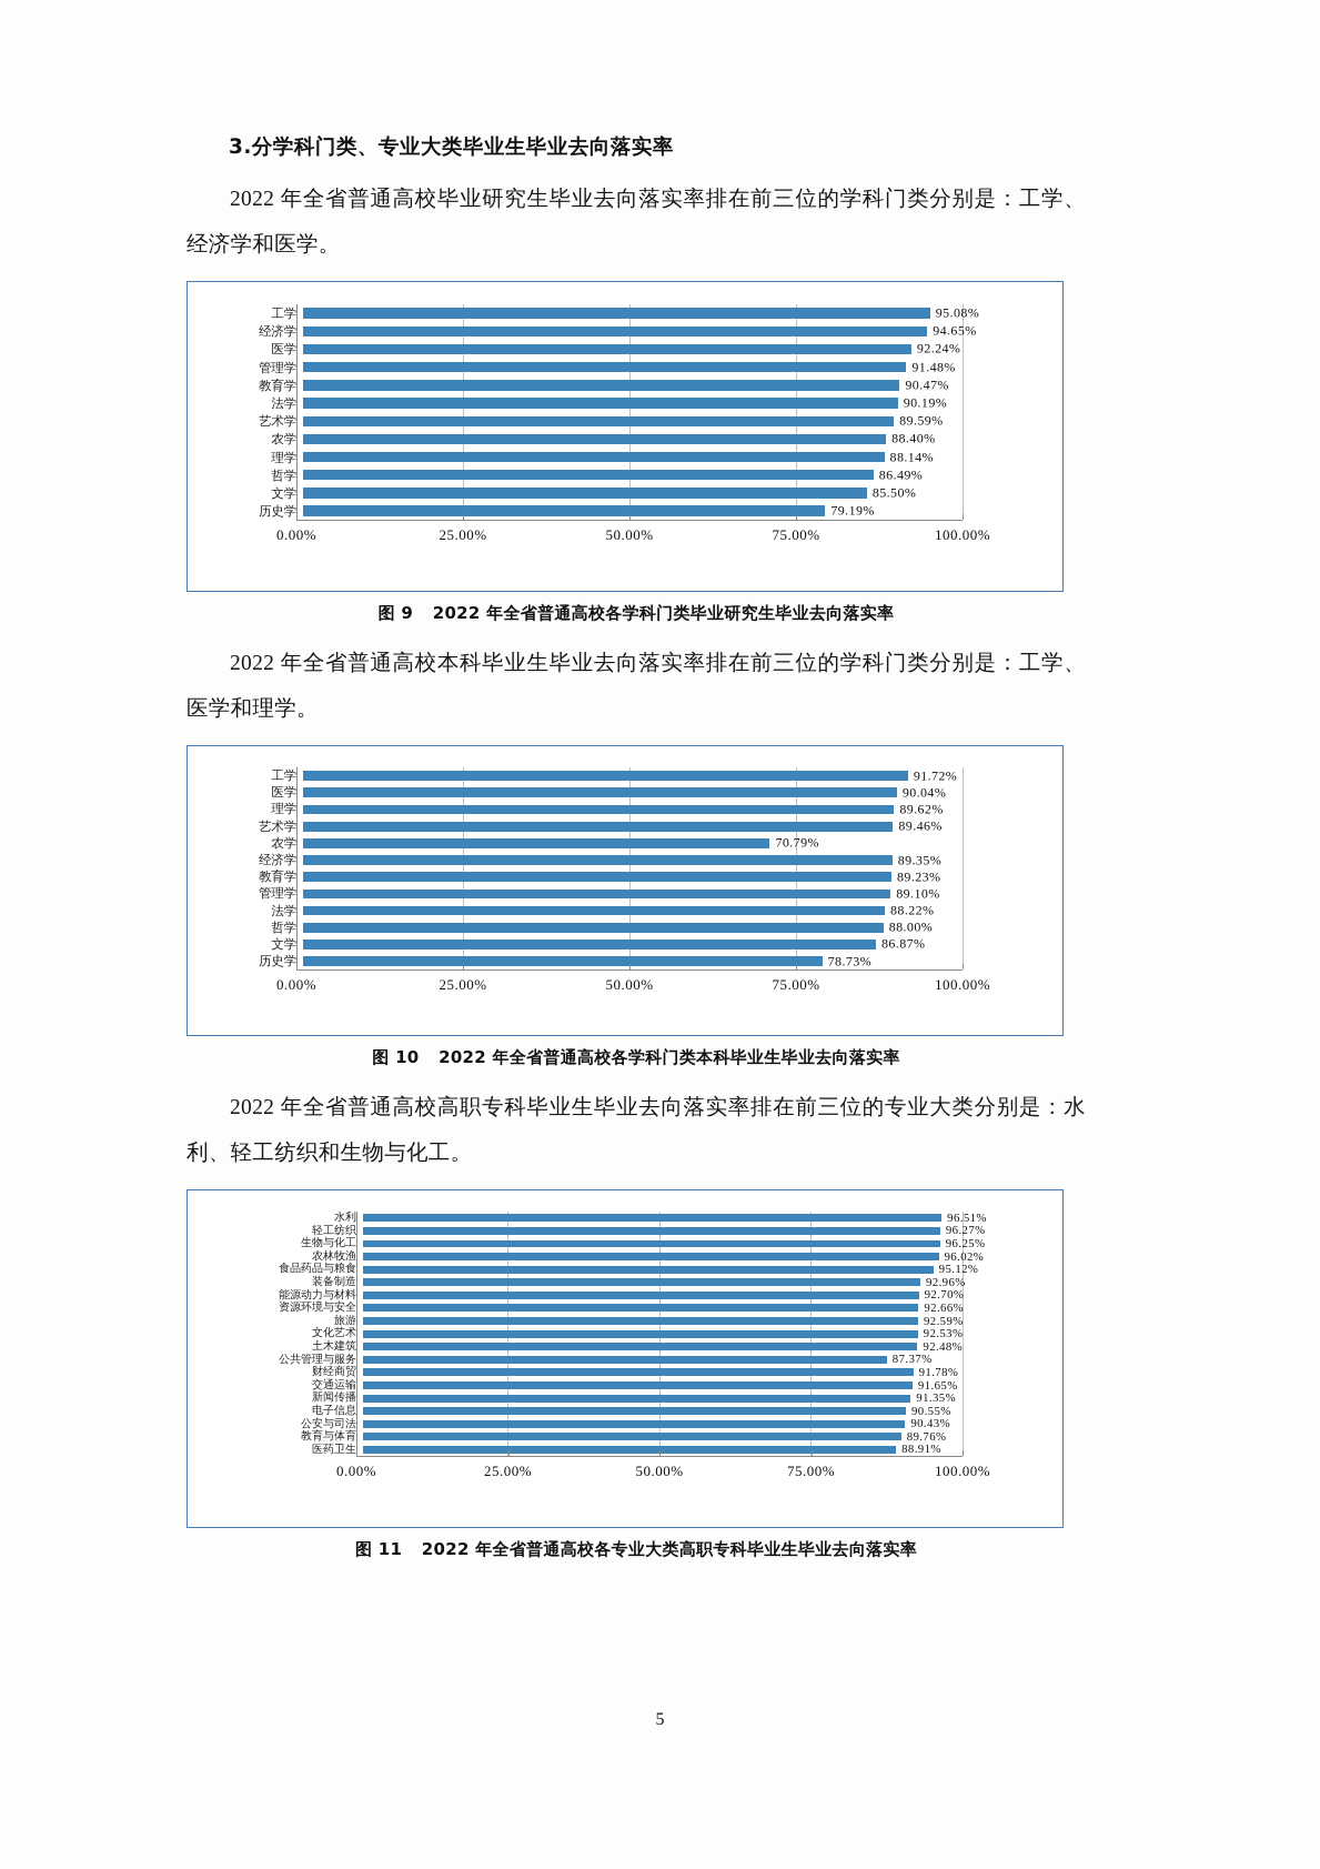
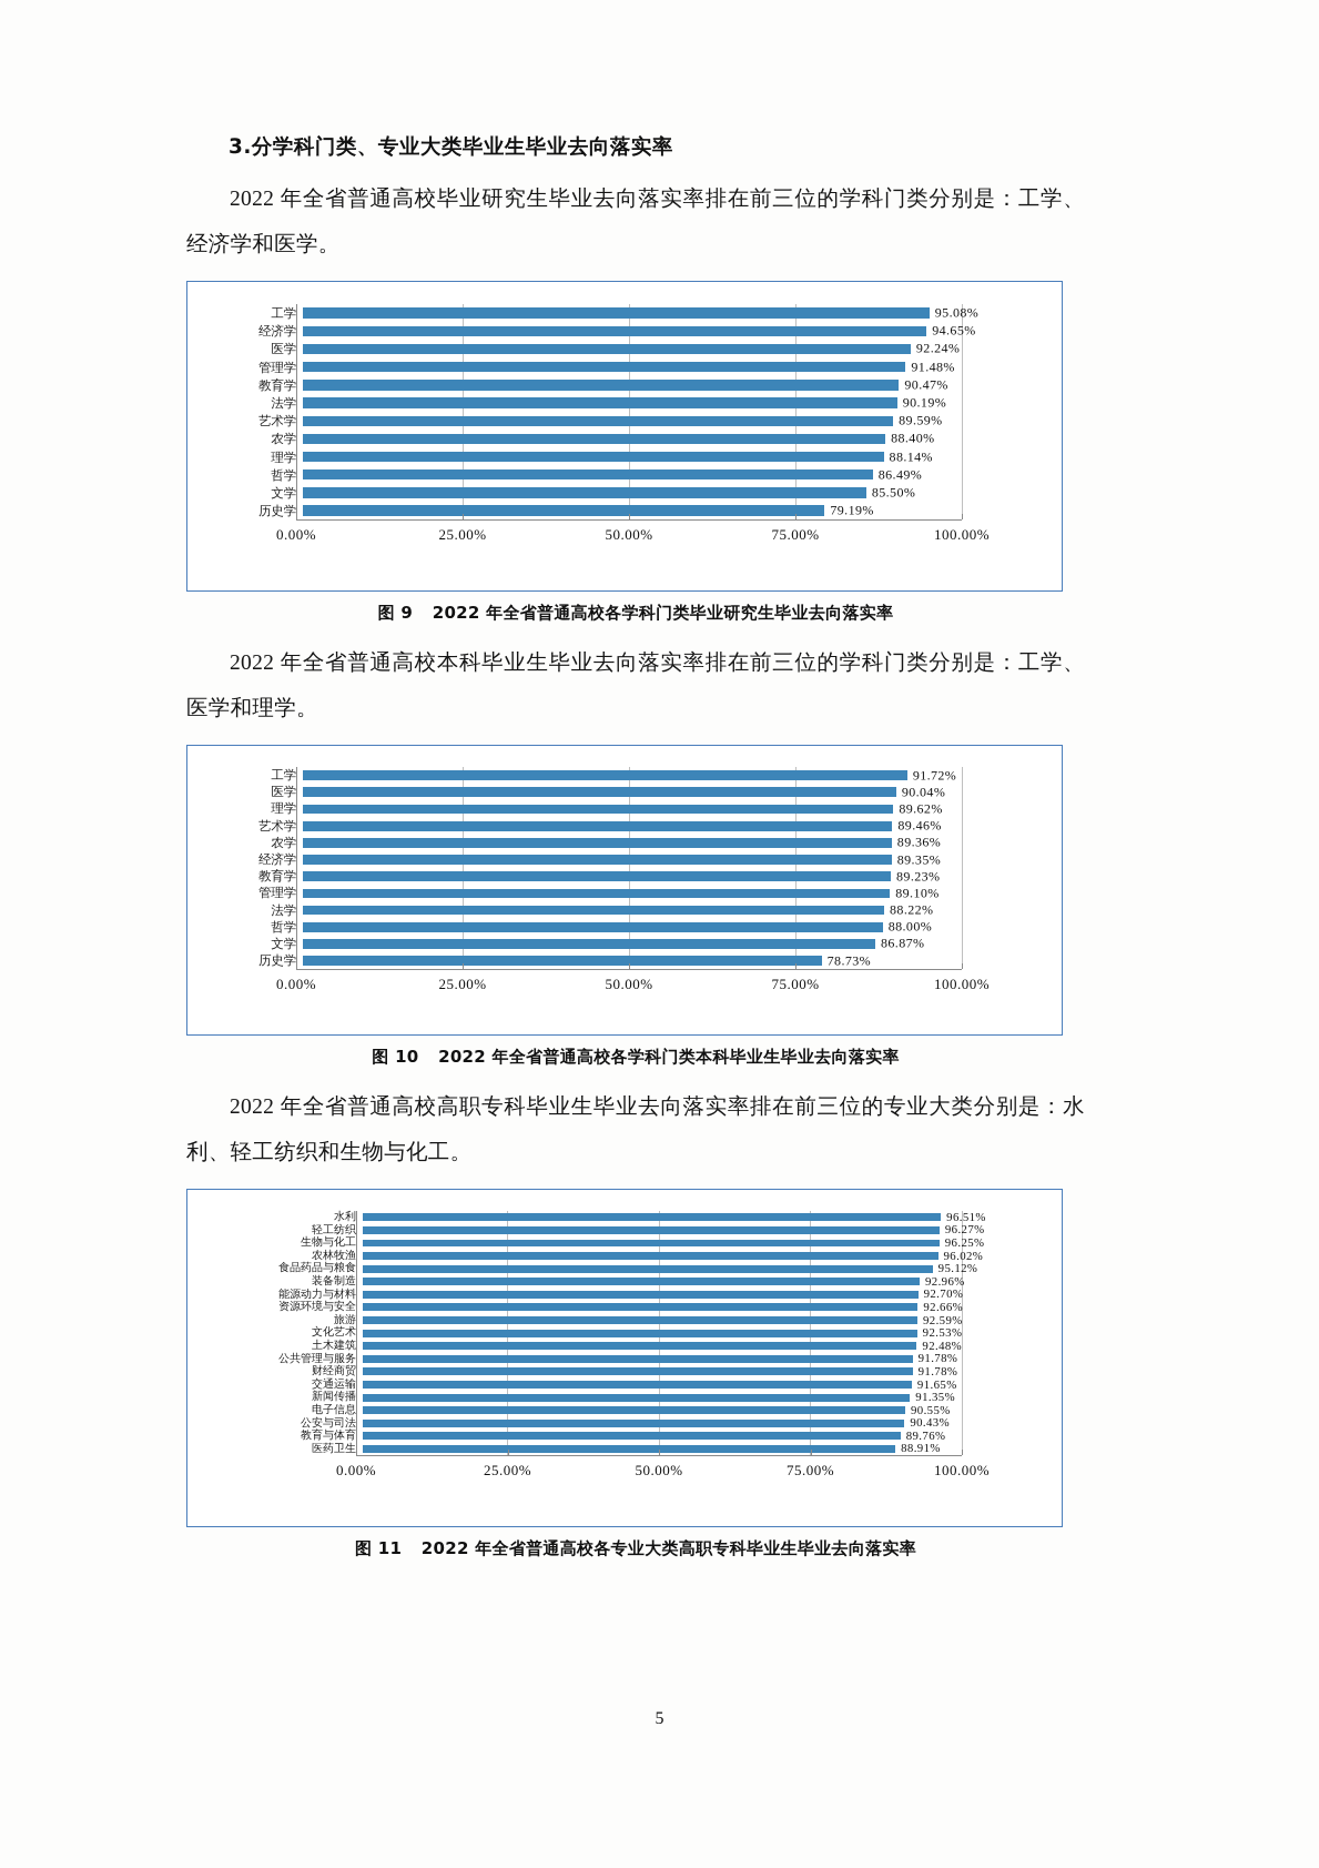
2022 年全省普通高校各学科门类本科毕业生毕业去向落实率/农学: 70.79% -> 89.36%
2022 年全省普通高校各专业大类高职专科毕业生毕业去向落实率/公共管理与服务: 87.37% -> 91.78%
